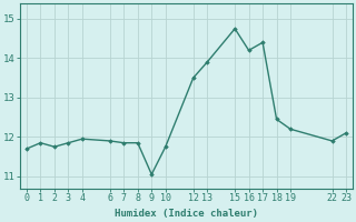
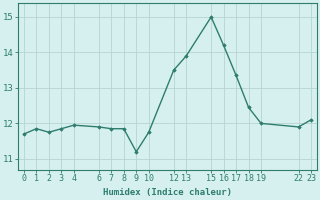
9: 11.05 -> 11.20
15: 14.75 -> 15.00
17: 14.40 -> 13.35
19: 12.20 -> 12.00
